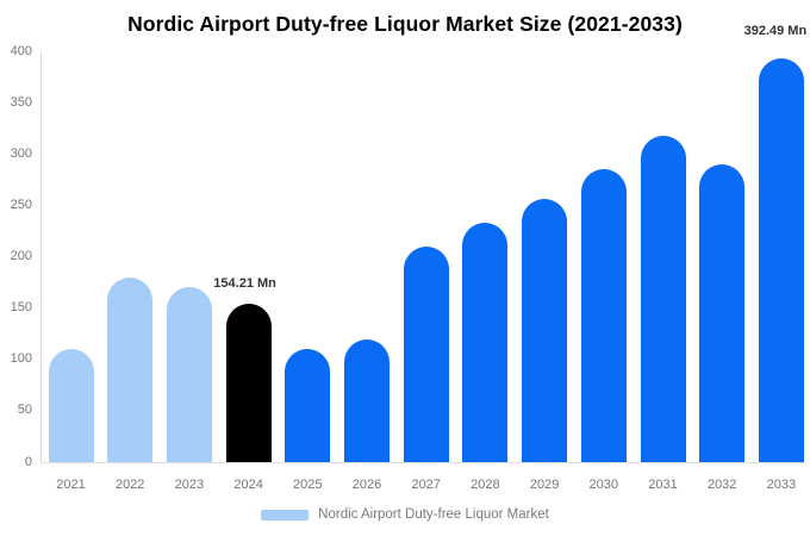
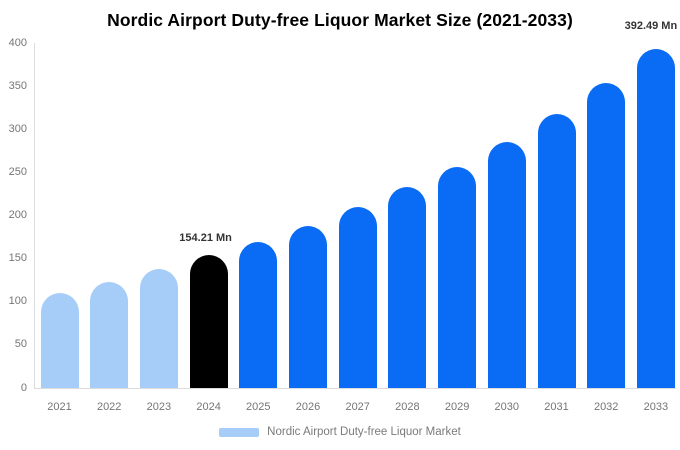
2022: 180 -> 120
2023: 170 -> 140
2025: 110 -> 170
2026: 120 -> 190
2032: 290 -> 350
